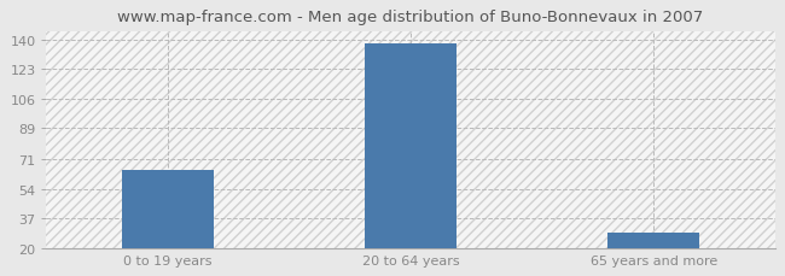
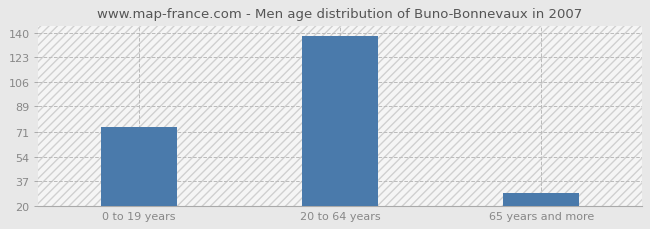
0 to 19 years: 65 -> 75
